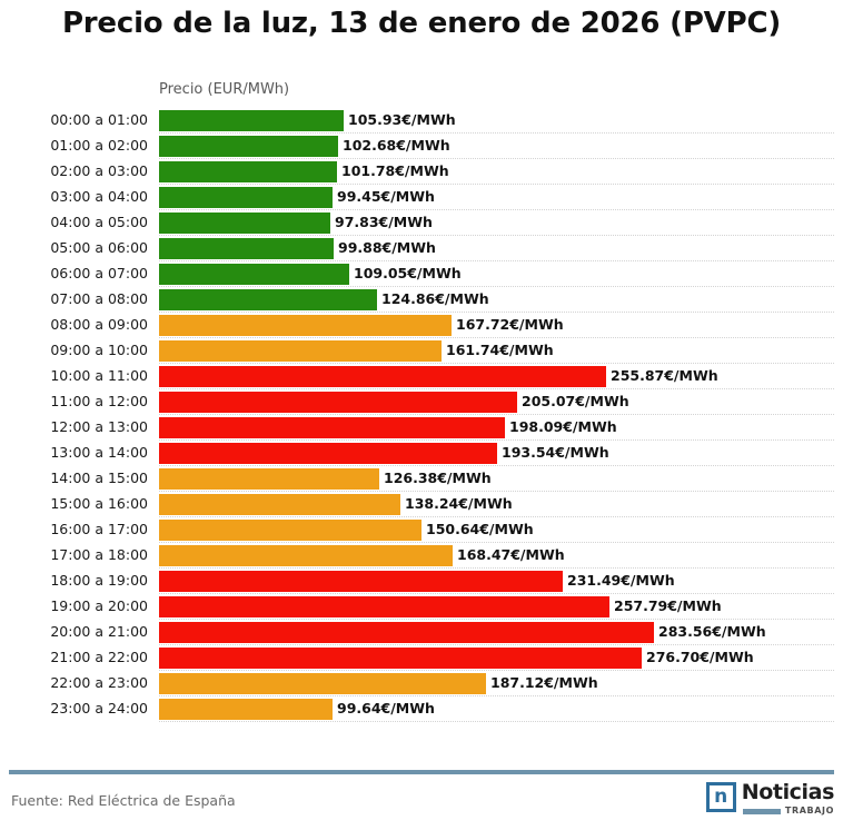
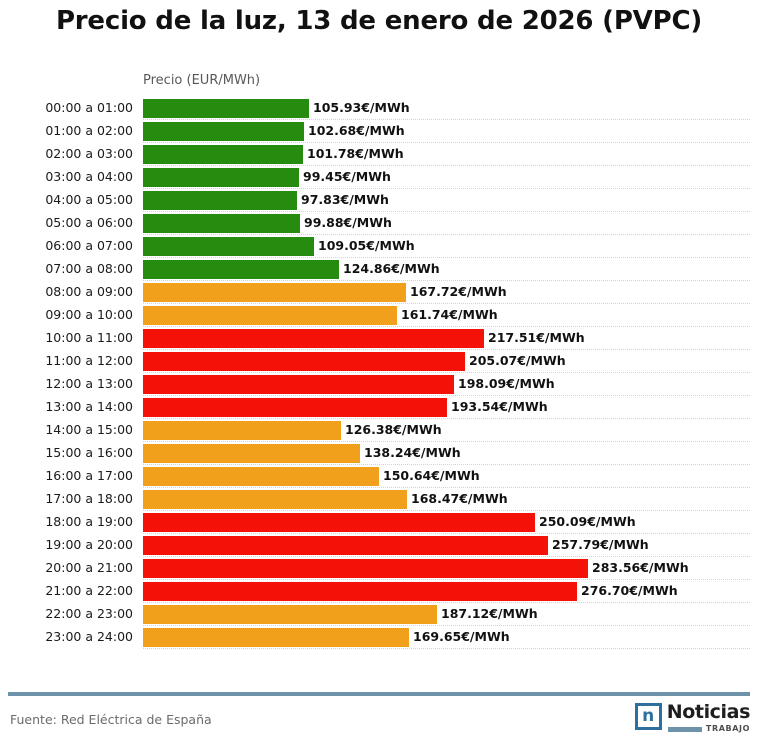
10:00 a 11:00: 255.87 -> 217.51
18:00 a 19:00: 231.49 -> 250.09
23:00 a 24:00: 99.64 -> 169.65
